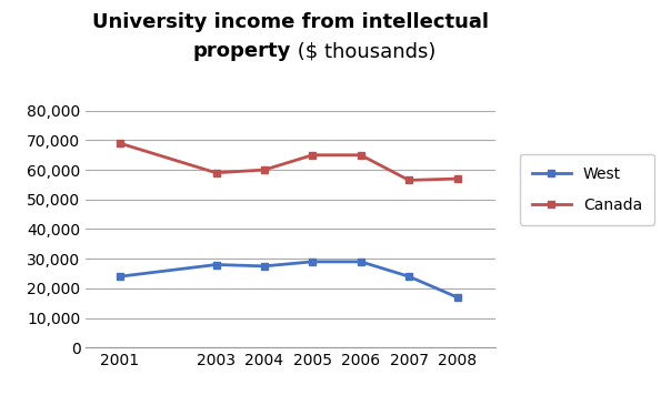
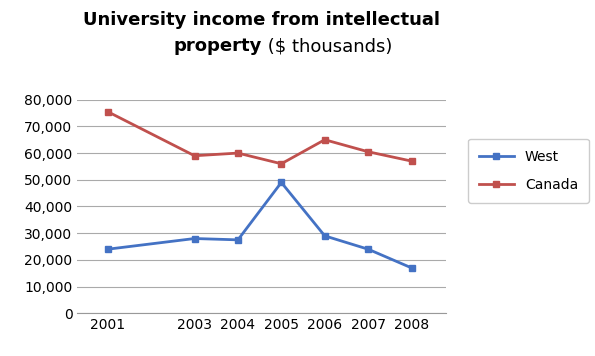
Canada/2001: 69,000 -> 75,500
West/2005: 29,000 -> 49,000
Canada/2005: 65,000 -> 56,000
Canada/2007: 56,500 -> 60,500
